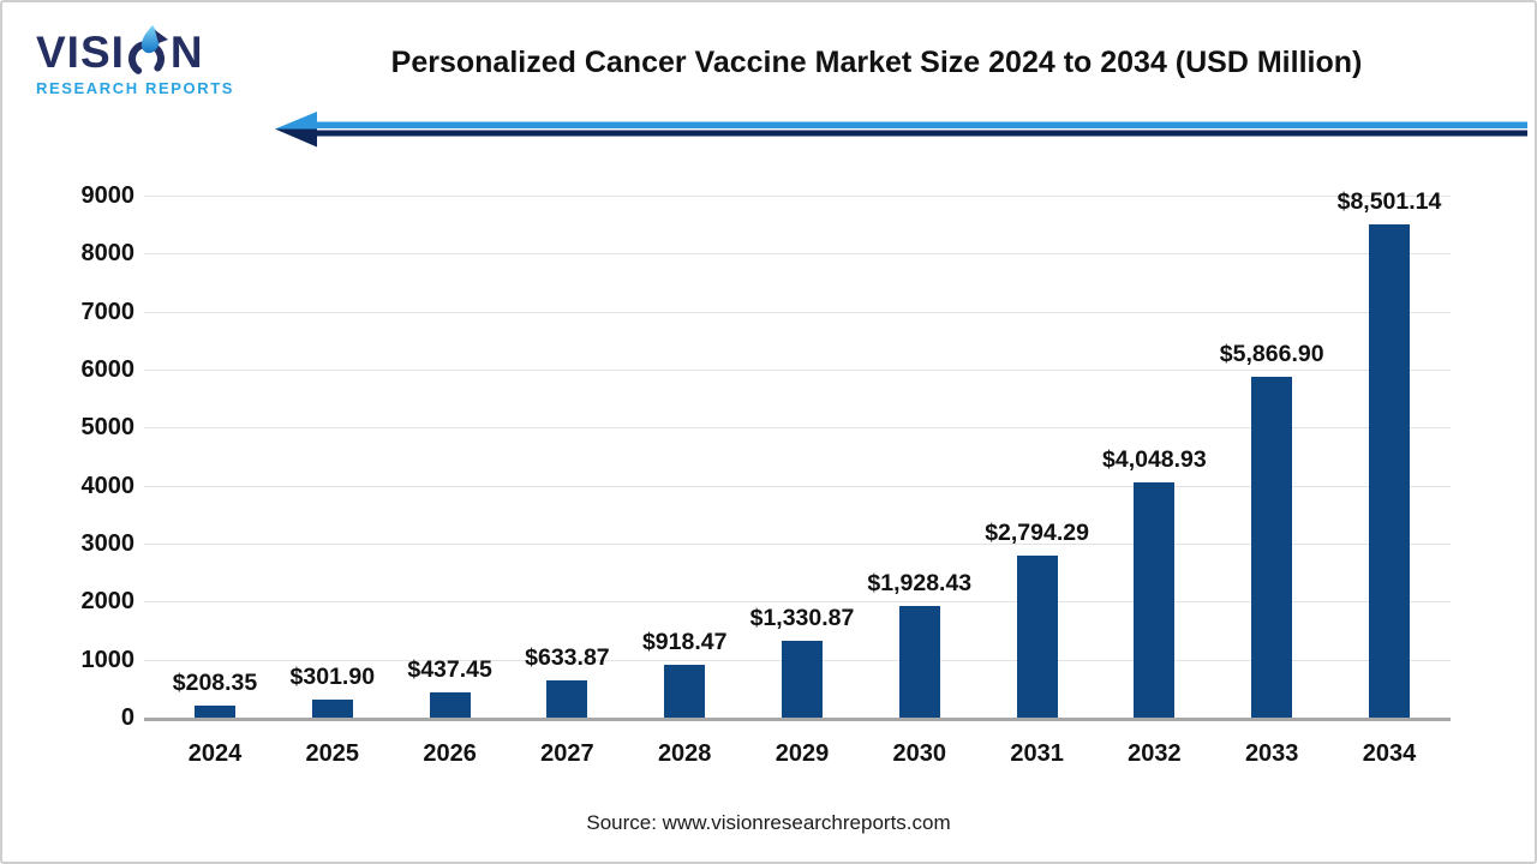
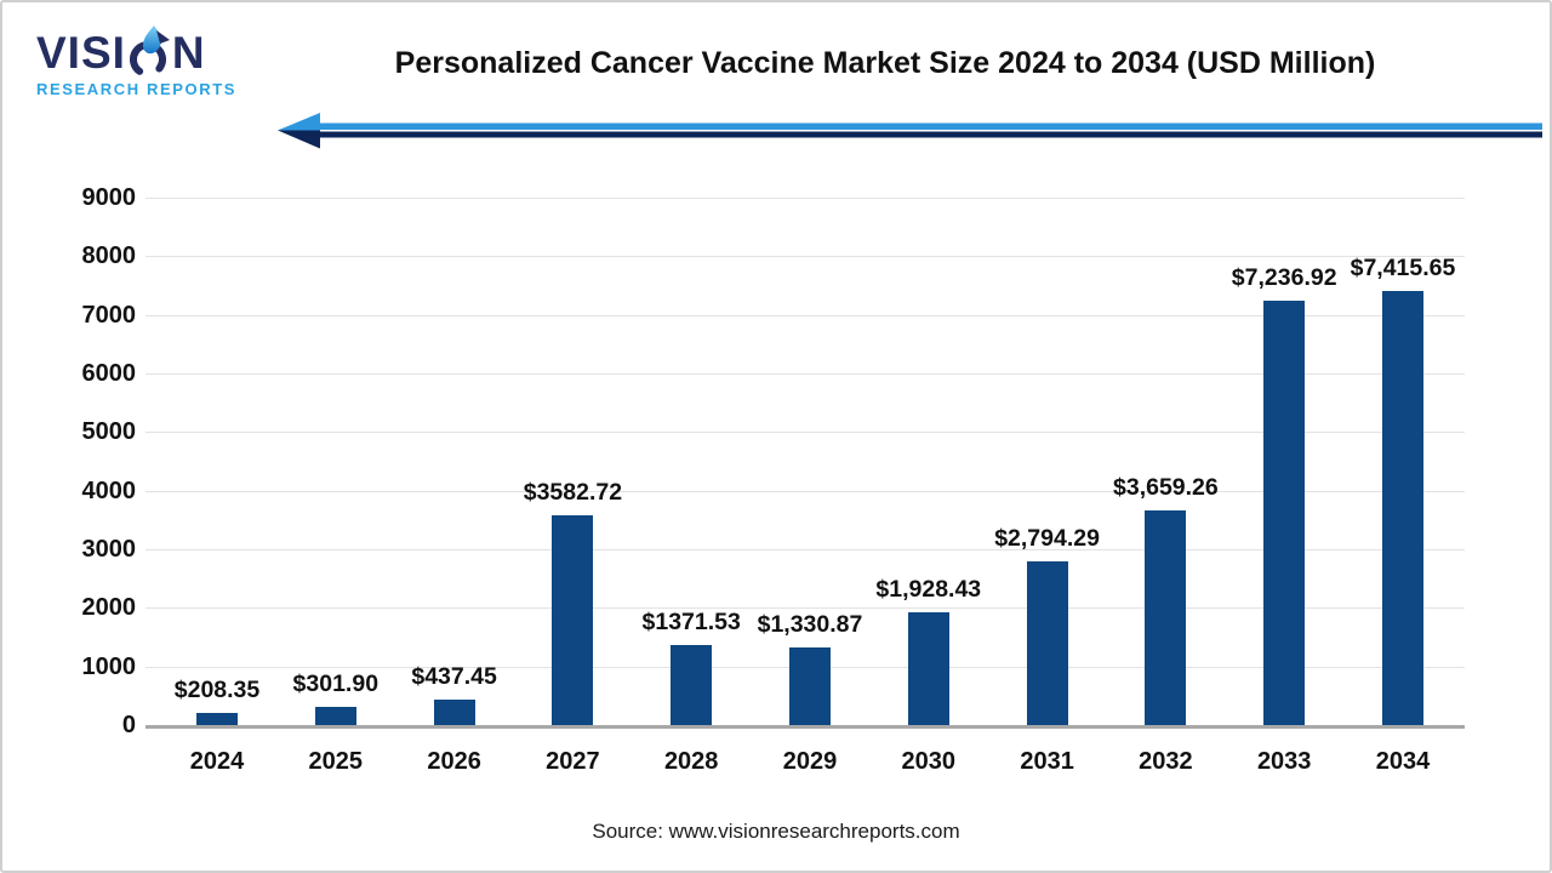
2027: $633.87 -> $3582.72
2028: $918.47 -> $1371.53
2032: $4,048.93 -> $3,659.26
2033: $5,866.90 -> $7,236.92
2034: $8,501.14 -> $7,415.65
